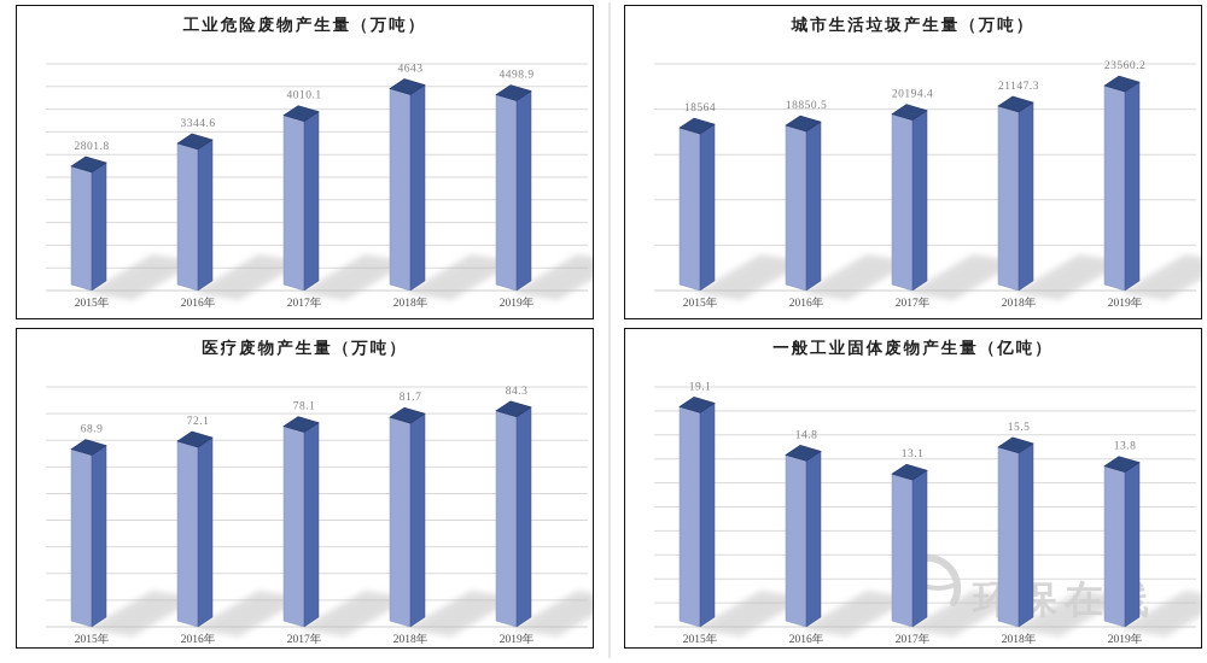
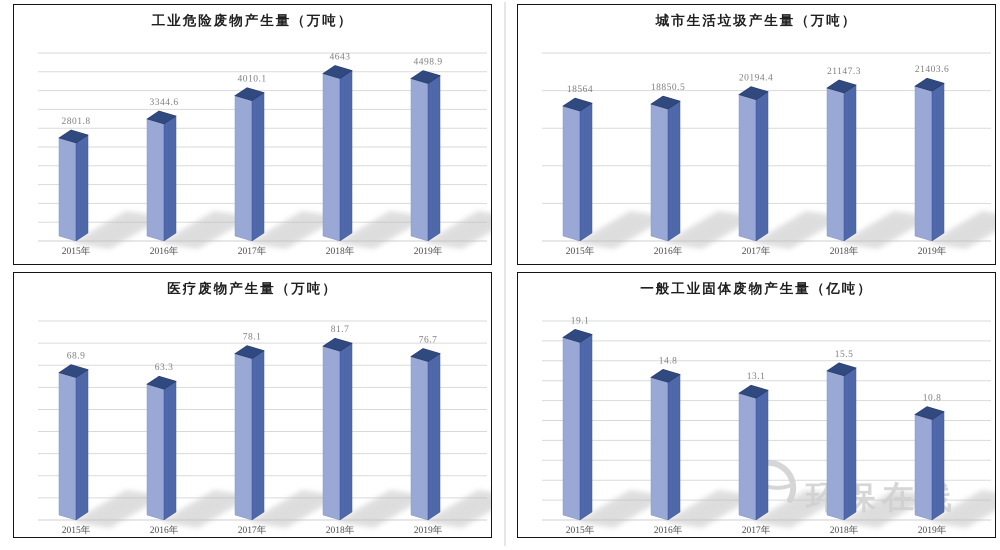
城市生活垃圾产生量（万吨）/2019年: 23560.2 -> 21403.6
医疗废物产生量（万吨）/2016年: 72.1 -> 63.3
医疗废物产生量（万吨）/2019年: 84.3 -> 76.7
一般工业固体废物产生量（亿吨）/2019年: 13.8 -> 10.8
